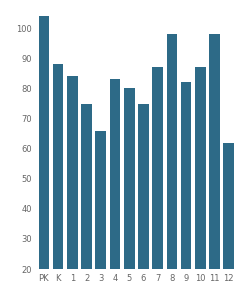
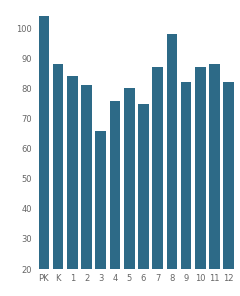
2: 75 -> 81
4: 83 -> 76
11: 98 -> 88
12: 62 -> 82
